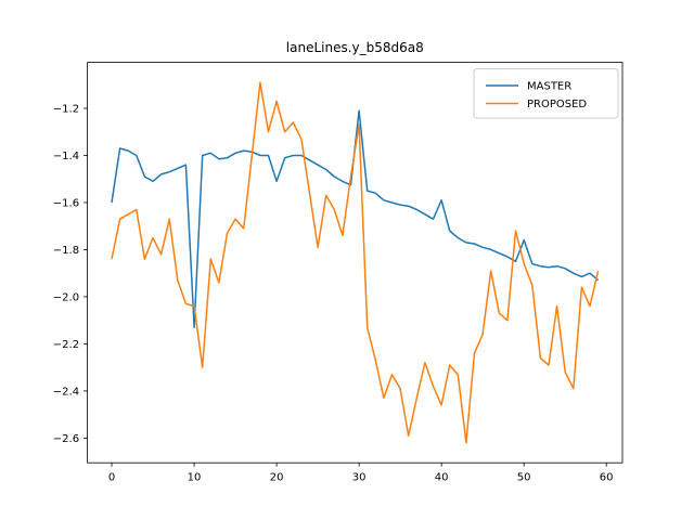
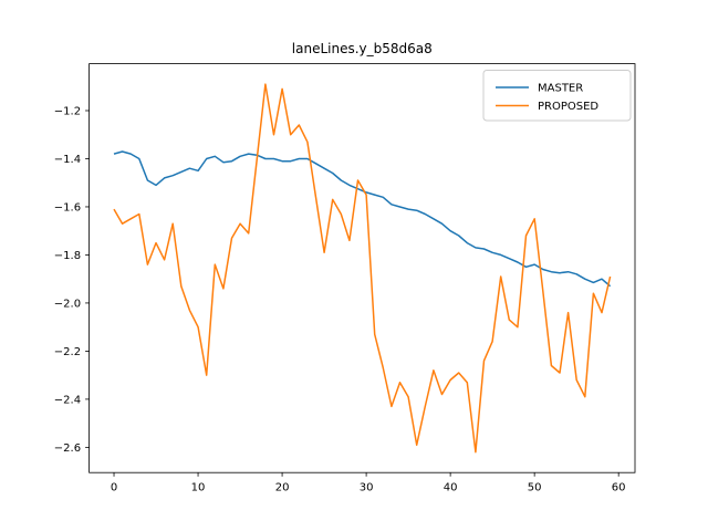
MASTER/0: -1.60 -> -1.38
PROPOSED/0: -1.84 -> -1.61
MASTER/10: -2.13 -> -1.45
PROPOSED/10: -2.04 -> -2.10
MASTER/20: -1.51 -> -1.41
PROPOSED/20: -1.17 -> -1.11
MASTER/30: -1.21 -> -1.54
PROPOSED/30: -1.27 -> -1.55
MASTER/40: -1.59 -> -1.70
PROPOSED/40: -2.46 -> -2.32
MASTER/50: -1.76 -> -1.84
PROPOSED/50: -1.86 -> -1.65
